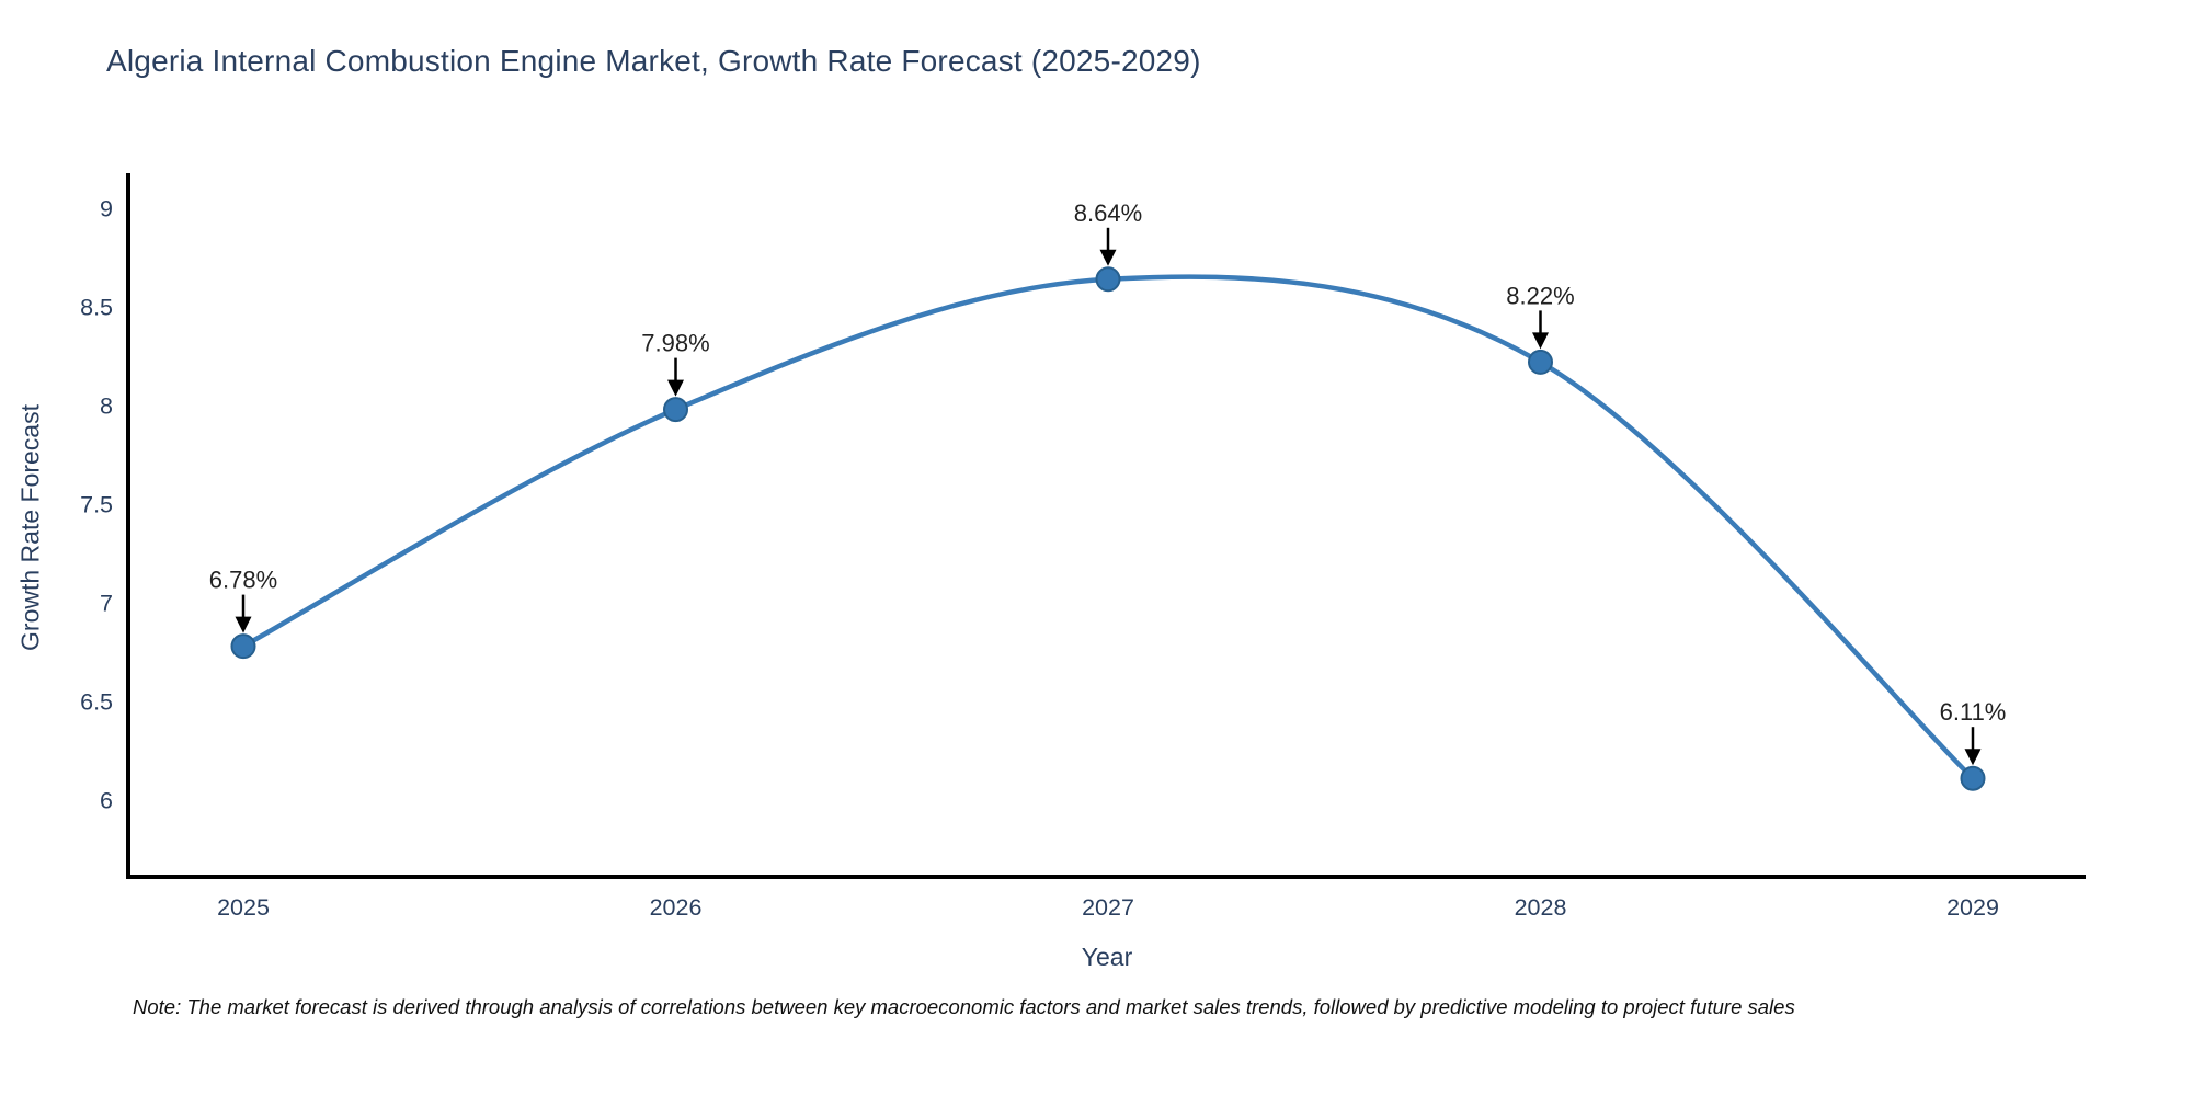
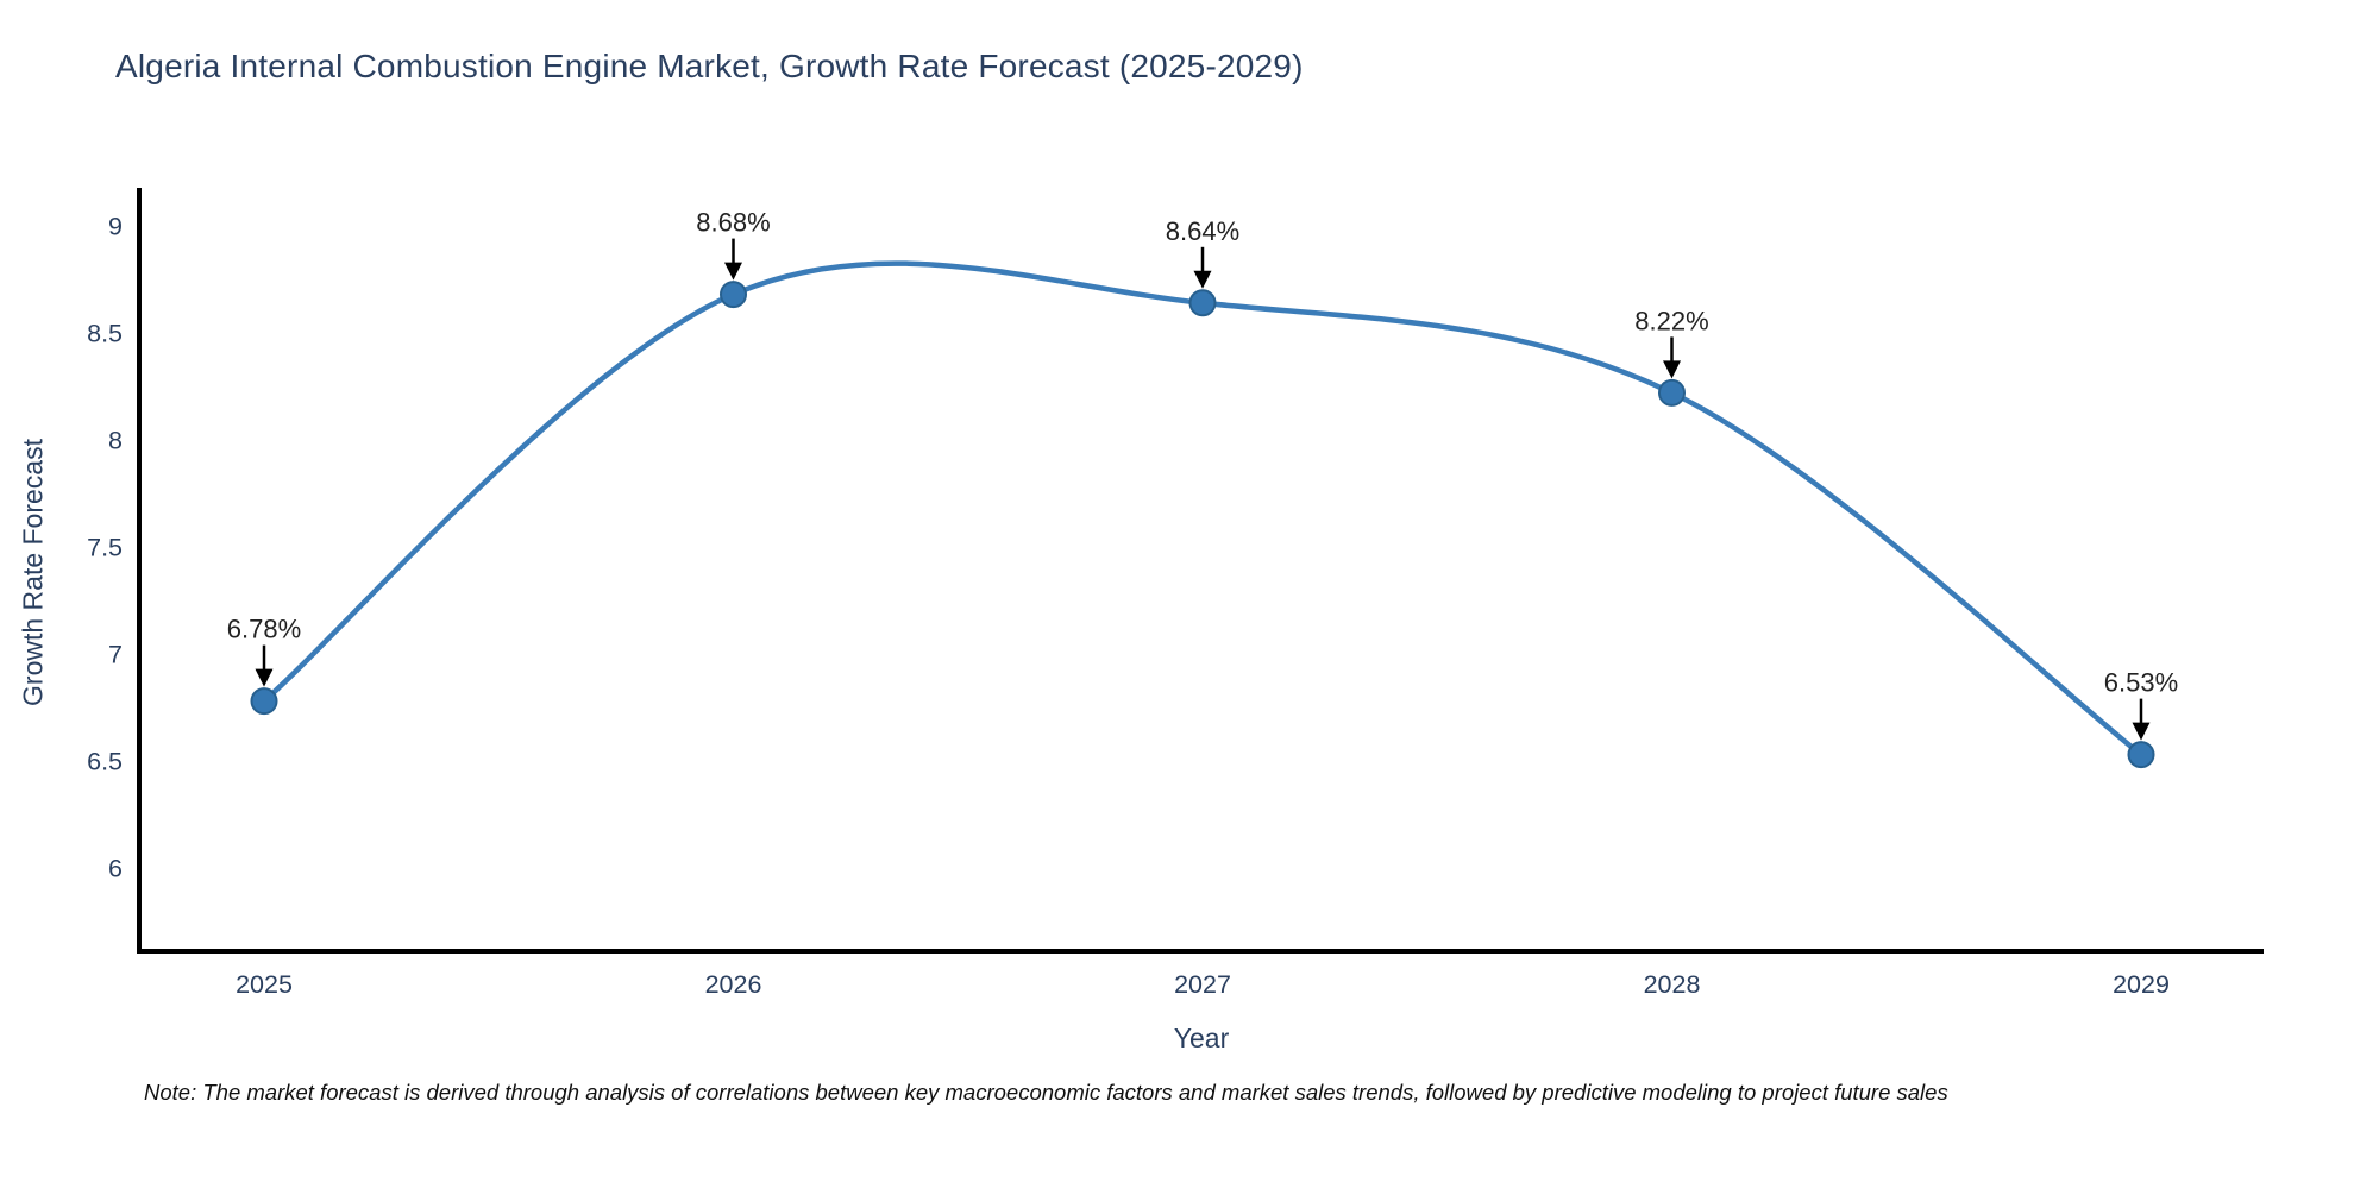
2026: 7.98% -> 8.68%
2029: 6.11% -> 6.53%
